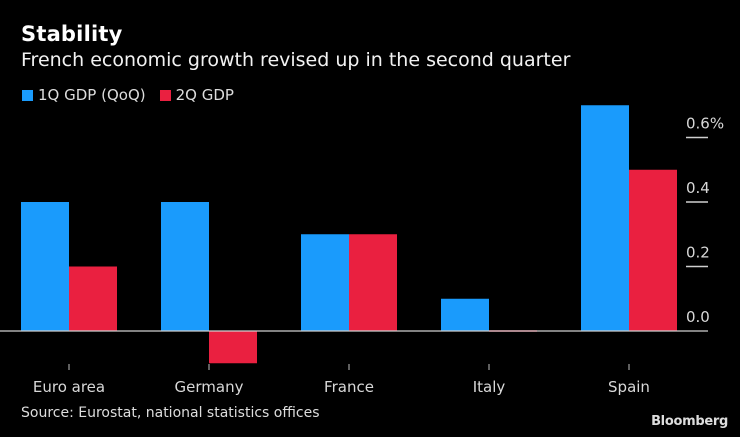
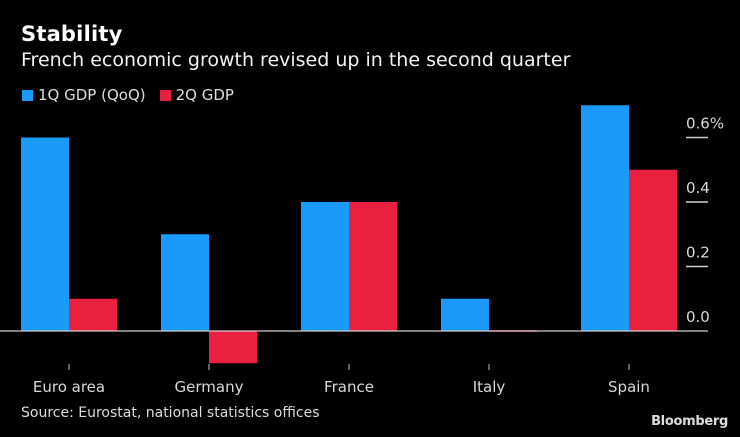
1Q GDP (QoQ)/Euro area: 0.4% -> 0.6%
2Q GDP/Euro area: 0.2% -> 0.1%
1Q GDP (QoQ)/Germany: 0.4% -> 0.3%
1Q GDP (QoQ)/France: 0.3% -> 0.4%
2Q GDP/France: 0.3% -> 0.4%
